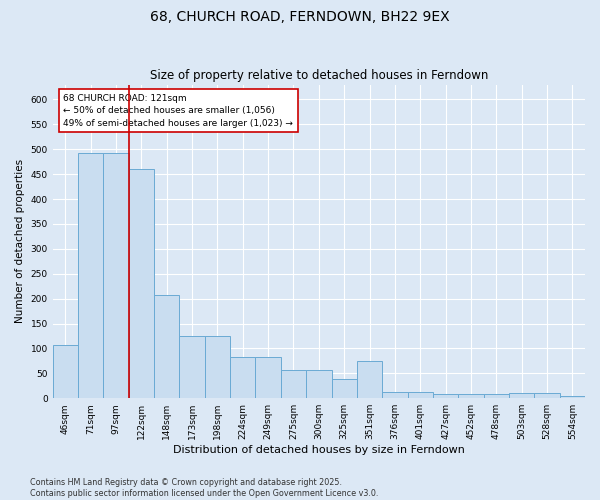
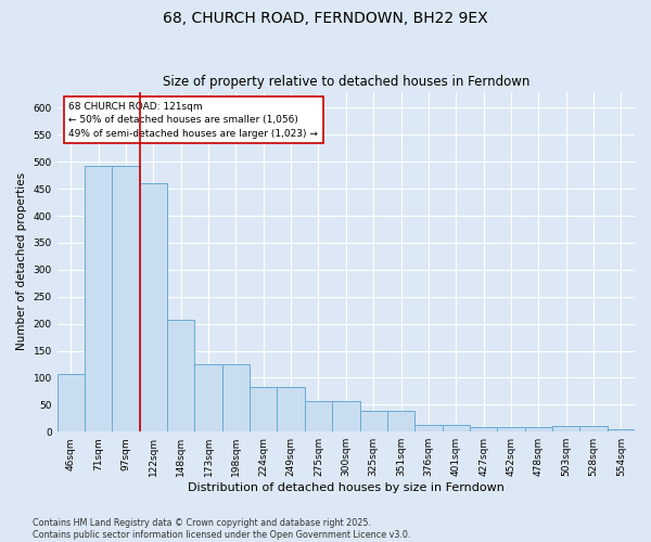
351sqm: 75 -> 38
